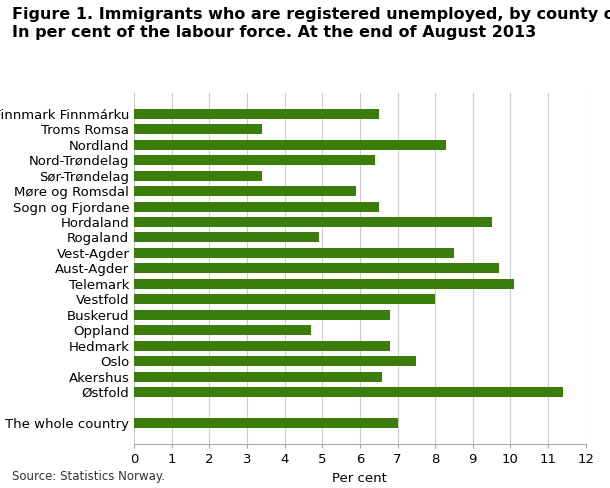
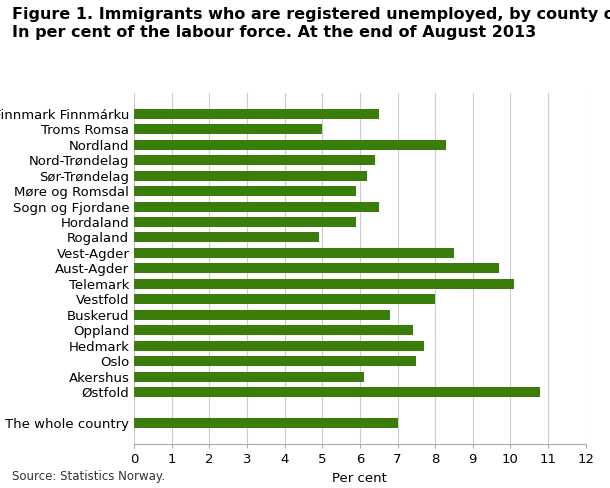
Troms Romsa: 3.4 -> 5.0
Sør-Trøndelag: 3.4 -> 6.2
Hordaland: 9.5 -> 5.9
Oppland: 4.7 -> 7.4
Hedmark: 6.8 -> 7.7
Akershus: 6.6 -> 6.1
Østfold: 11.4 -> 10.8
